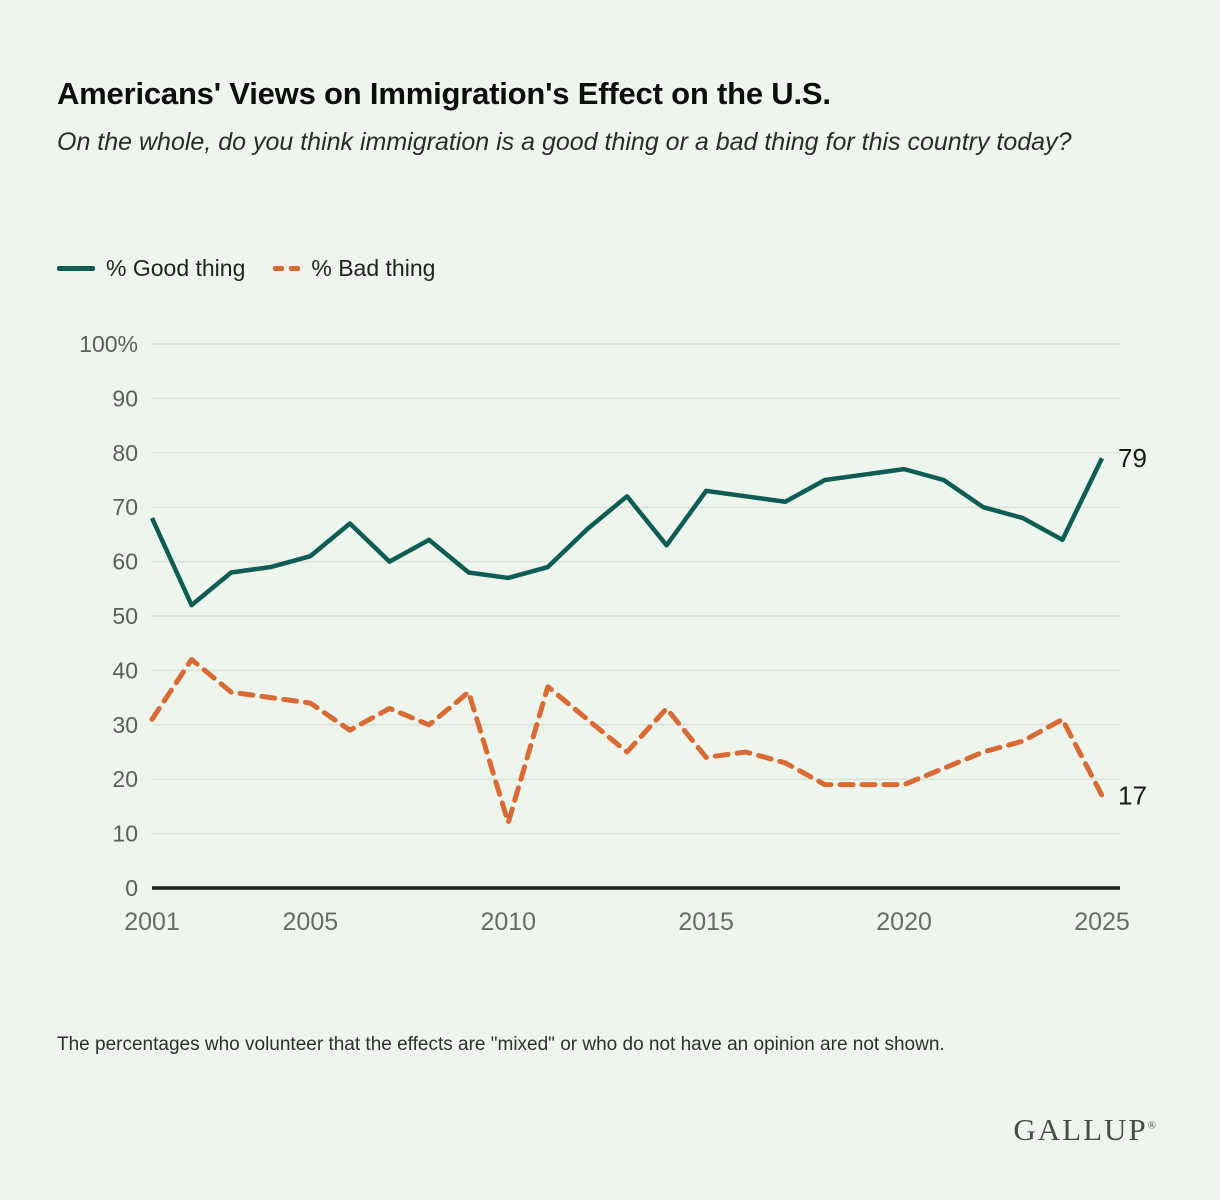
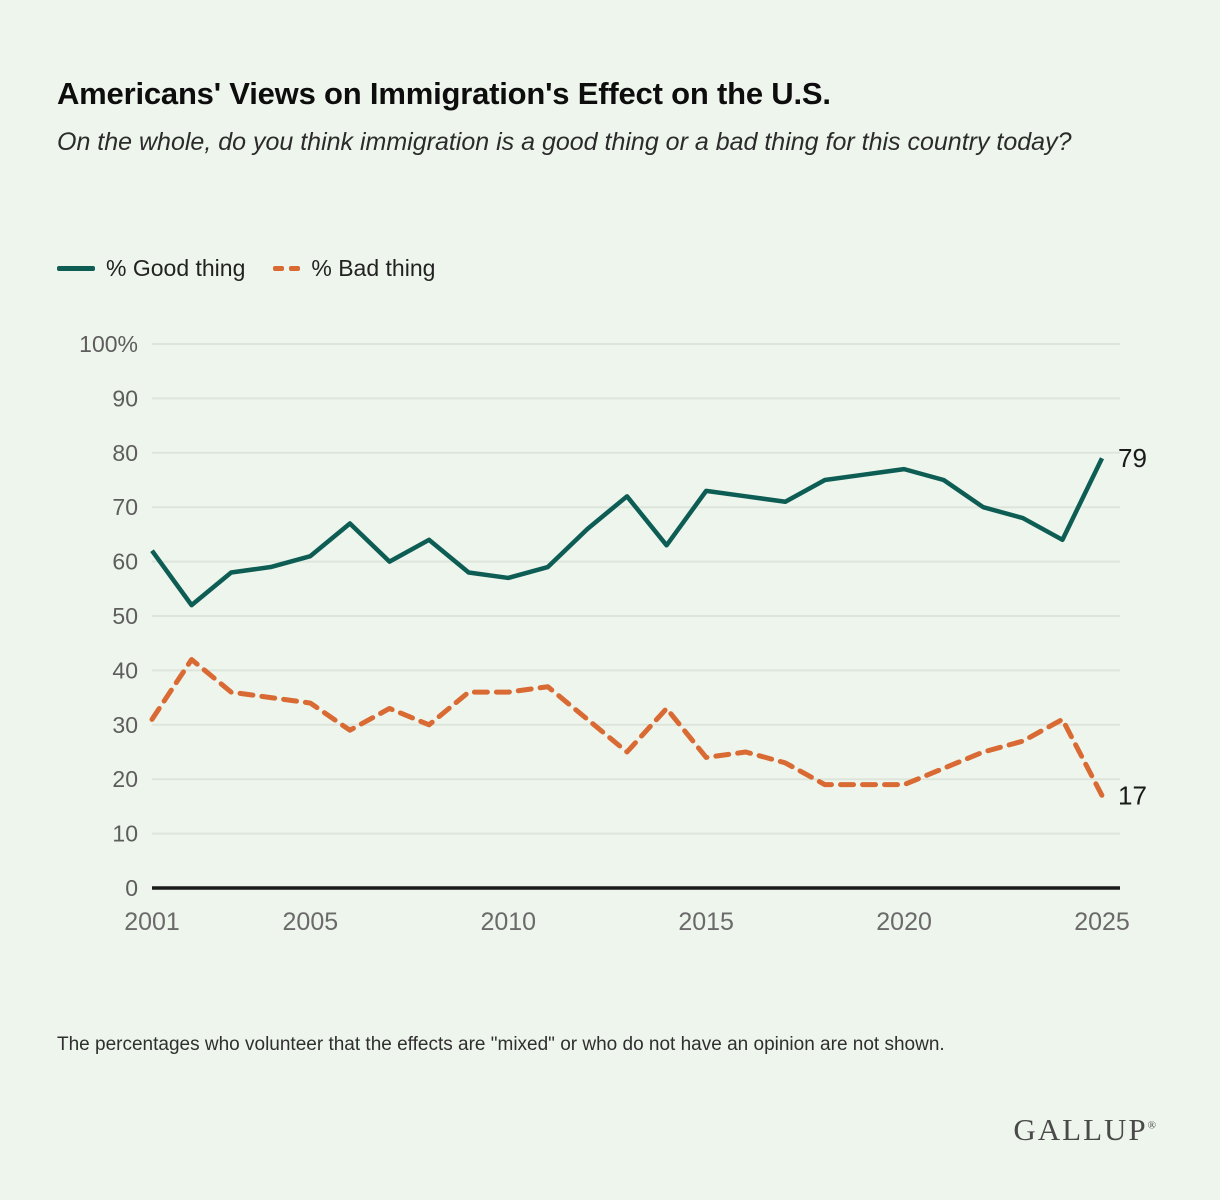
% Good thing/2001: 68% -> 62%
% Bad thing/2010: 12% -> 36%
